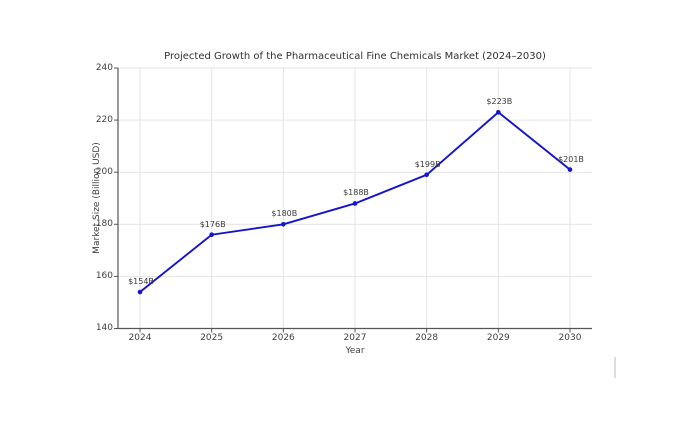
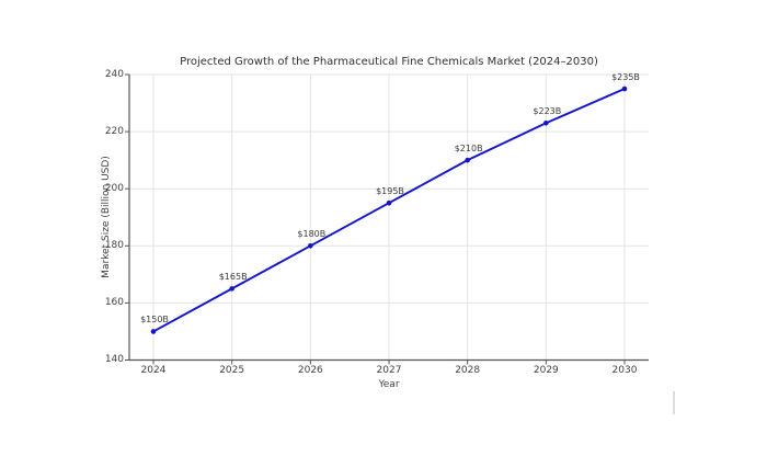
2024: $154B -> $150B
2025: $176B -> $165B
2027: $188B -> $195B
2028: $199B -> $210B
2030: $201B -> $235B
